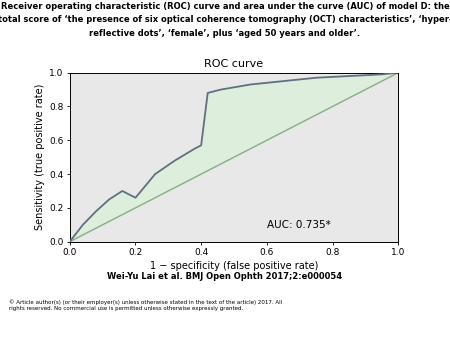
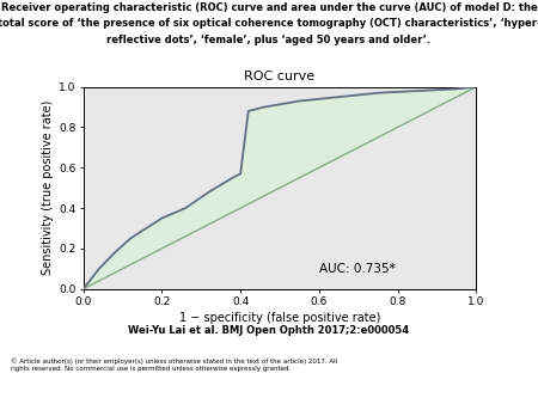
0.2: 0.26 -> 0.35
